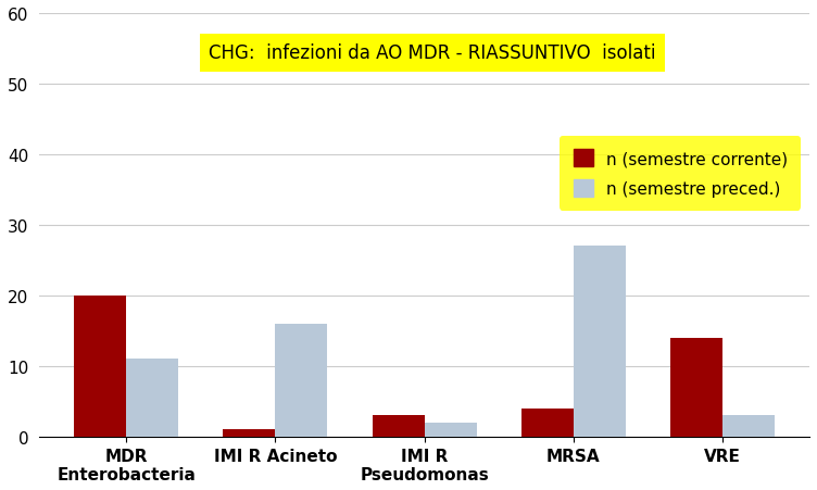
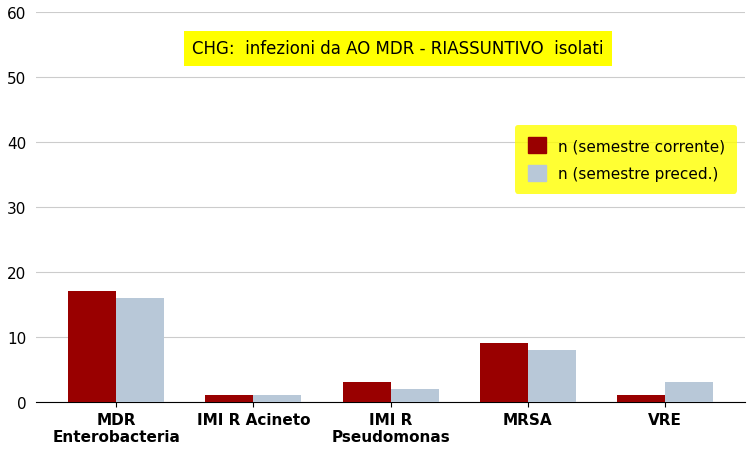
n (semestre corrente)/MDR Enterobacteria: 20 -> 17
n (semestre preced.)/MDR Enterobacteria: 11 -> 16
n (semestre preced.)/IMI R Acineto: 16 -> 1
n (semestre corrente)/MRSA: 4 -> 9
n (semestre preced.)/MRSA: 27 -> 8
n (semestre corrente)/VRE: 14 -> 1
